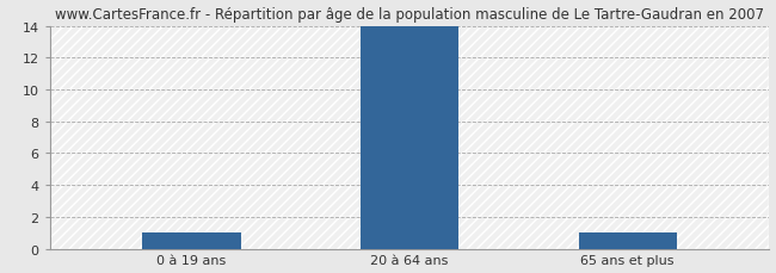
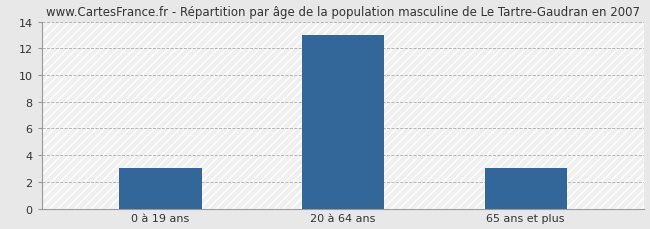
0 à 19 ans: 1 -> 3
20 à 64 ans: 14 -> 13
65 ans et plus: 1 -> 3
